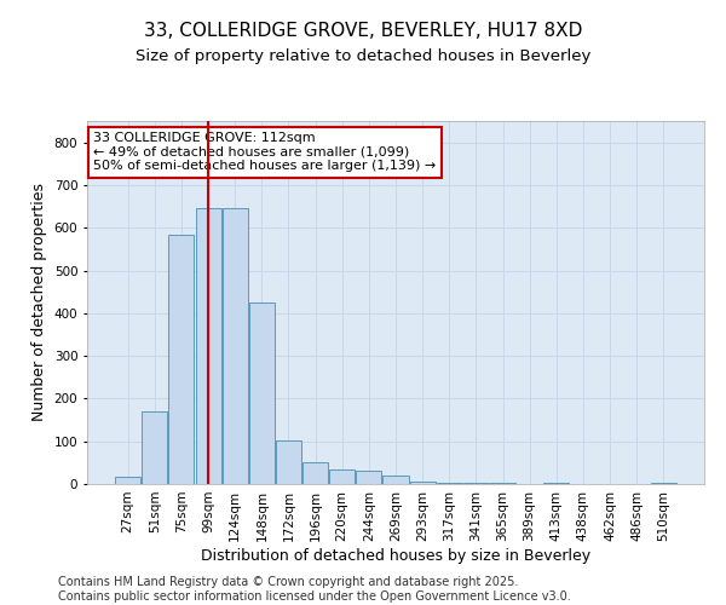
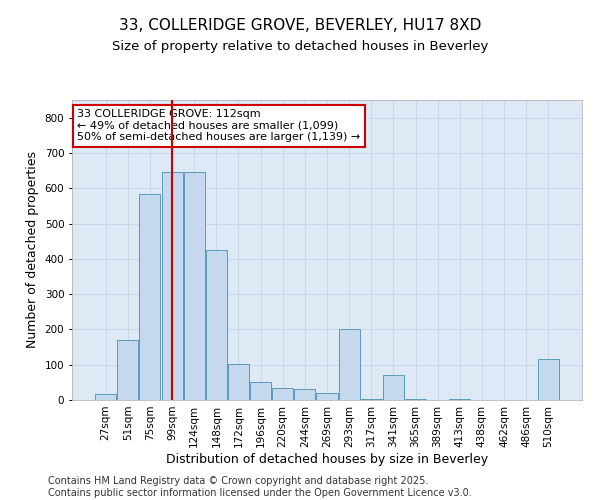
293sqm: 7 -> 200
341sqm: 4 -> 70
510sqm: 4 -> 115
